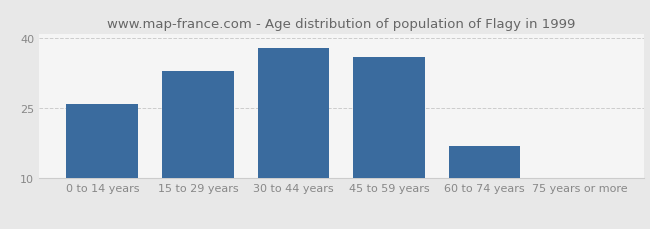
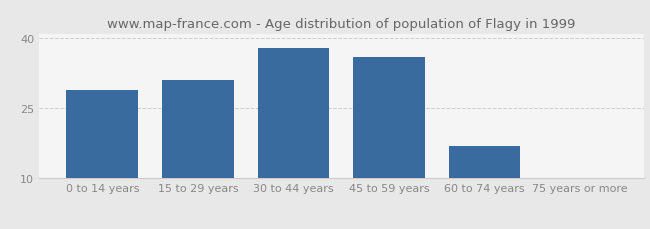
0 to 14 years: 26 -> 29
15 to 29 years: 33 -> 31
